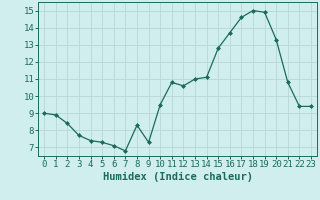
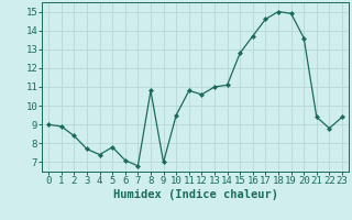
5: 7.3 -> 7.8
8: 8.3 -> 10.8
9: 7.3 -> 7.0
20: 13.3 -> 13.6
21: 10.8 -> 9.4
22: 9.4 -> 8.8
